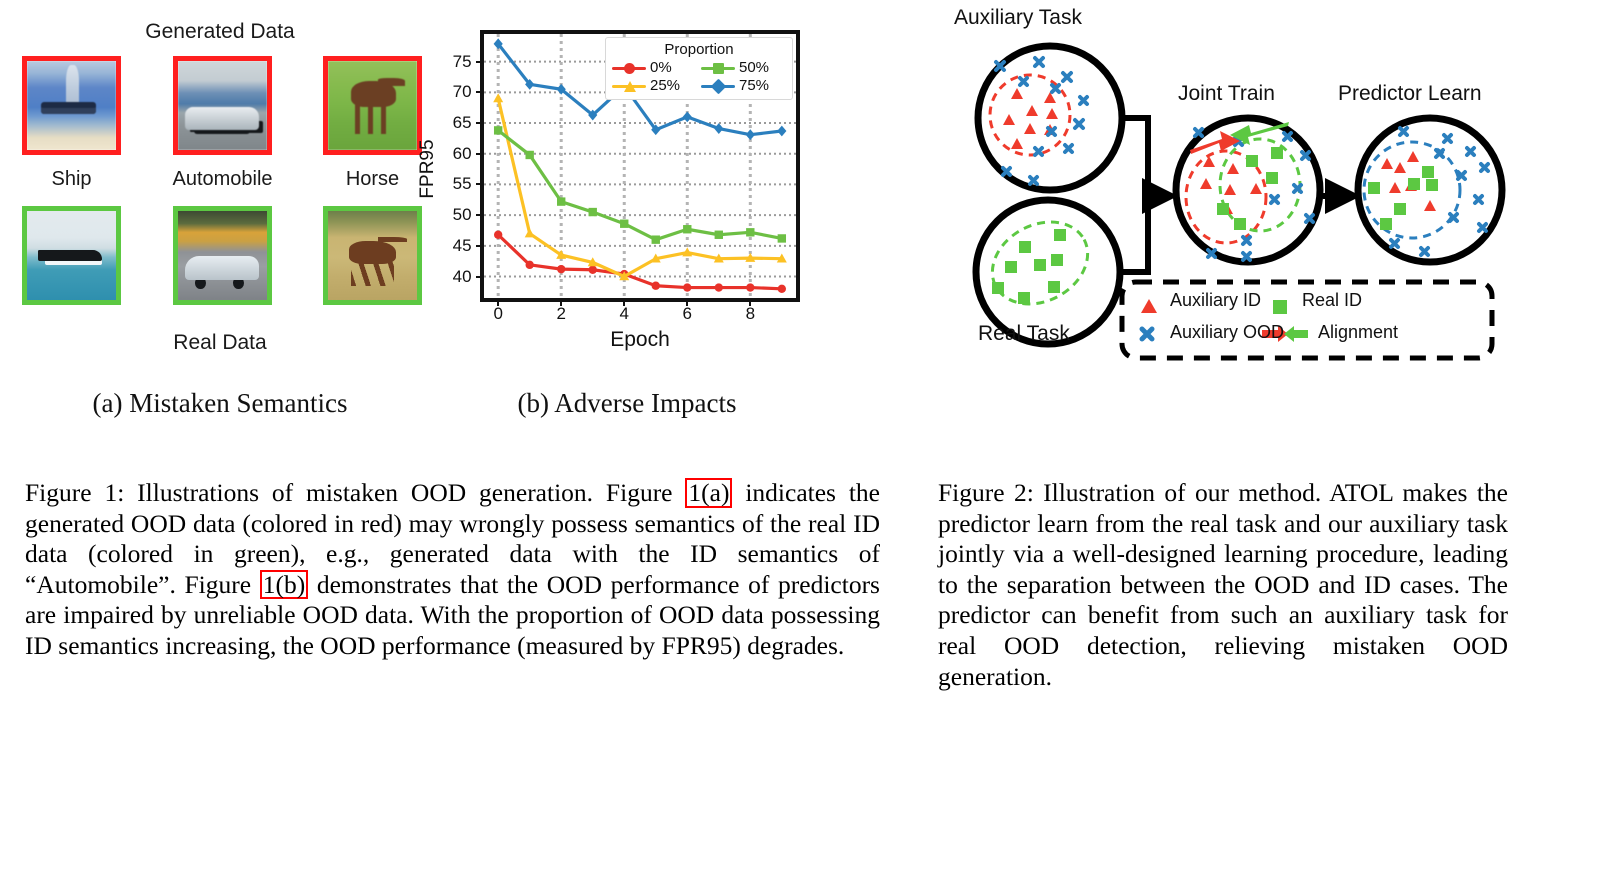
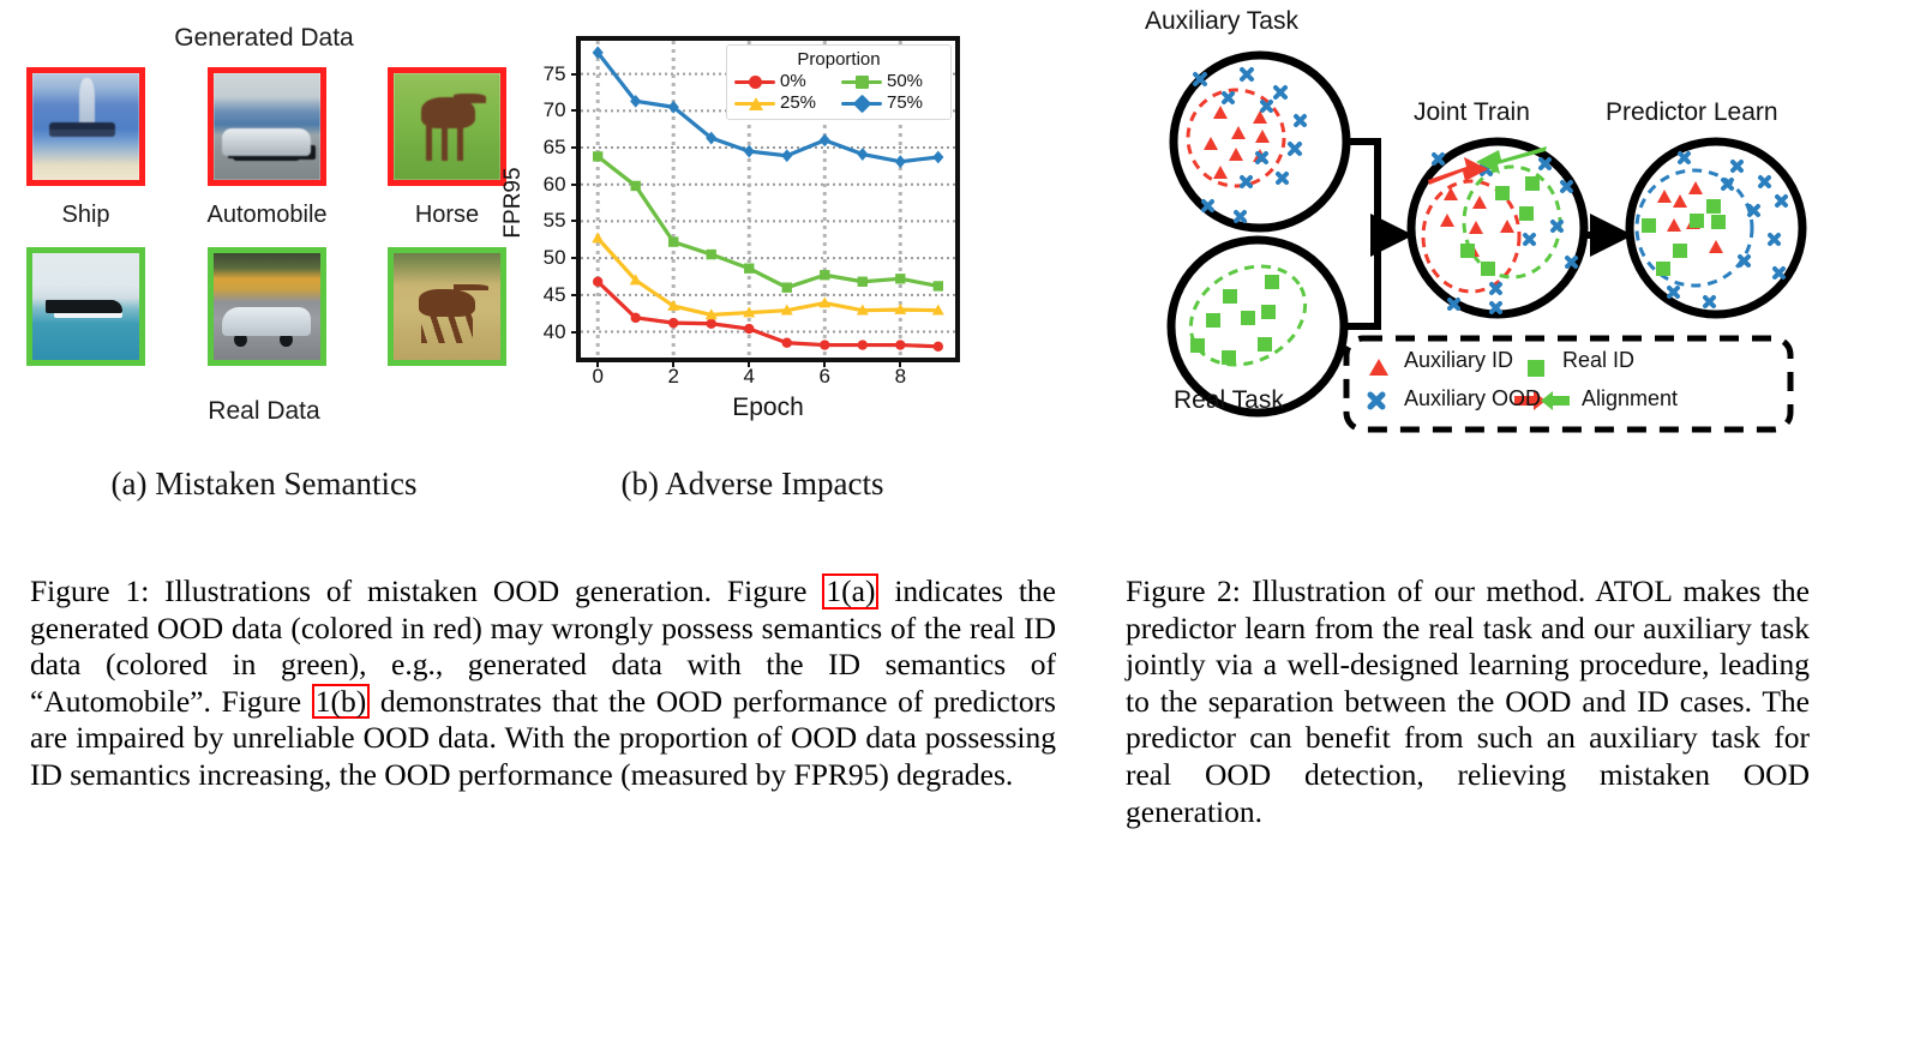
25%/0: 69 -> 53
25%/4: 40 -> 43
75%/4: 71 -> 64
